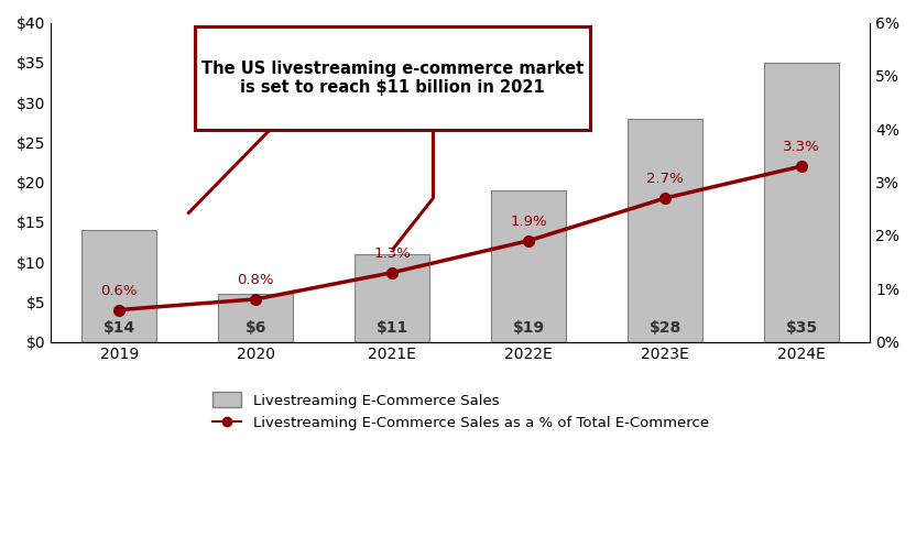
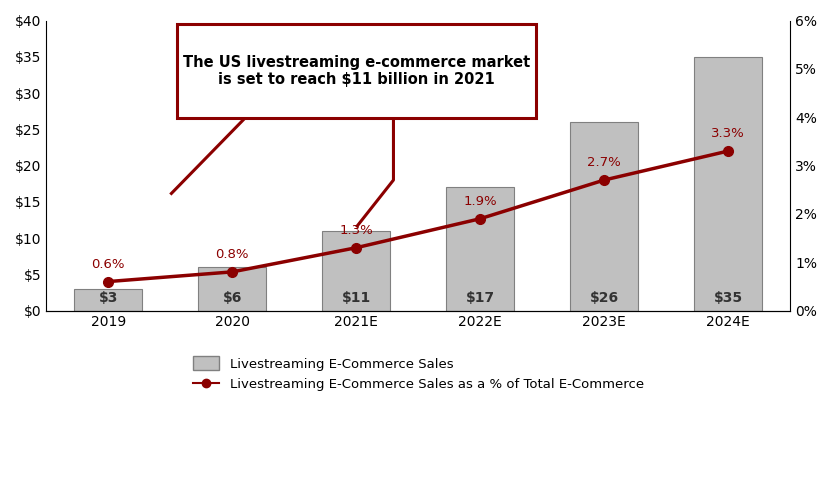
Livestreaming E-Commerce Sales/2019: $14 -> $3
Livestreaming E-Commerce Sales/2022E: $19 -> $17
Livestreaming E-Commerce Sales/2023E: $28 -> $26
